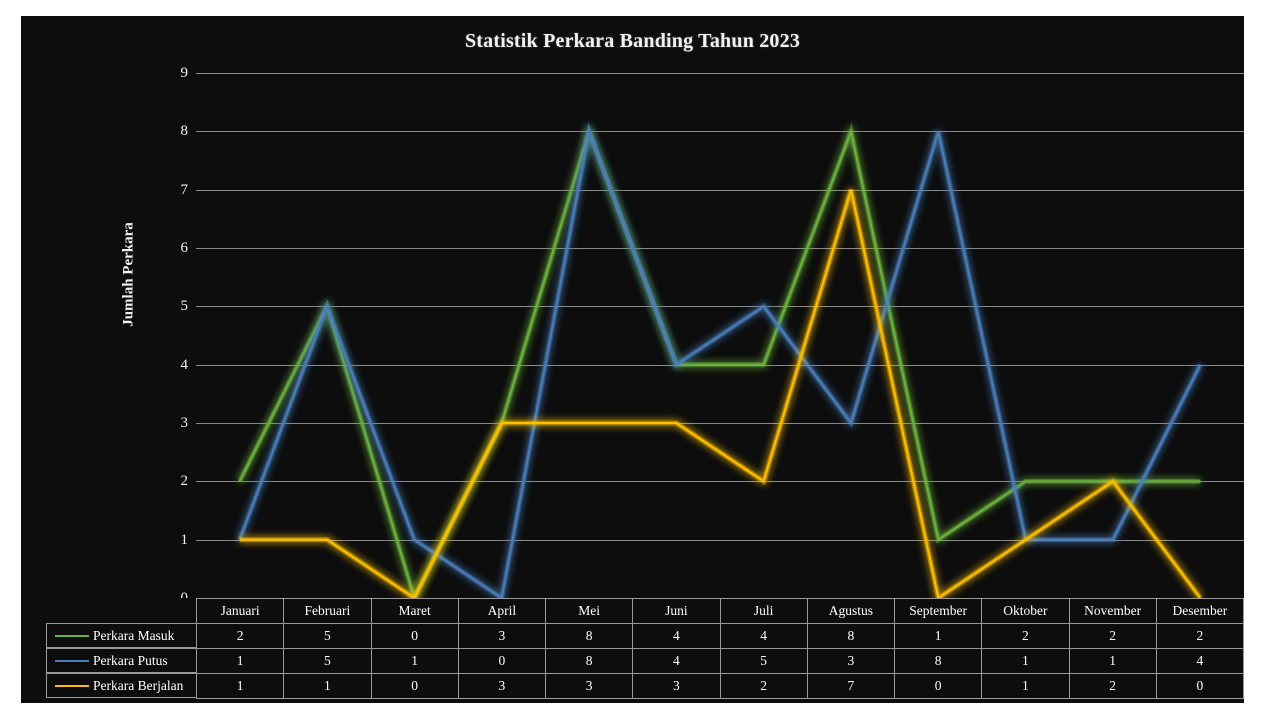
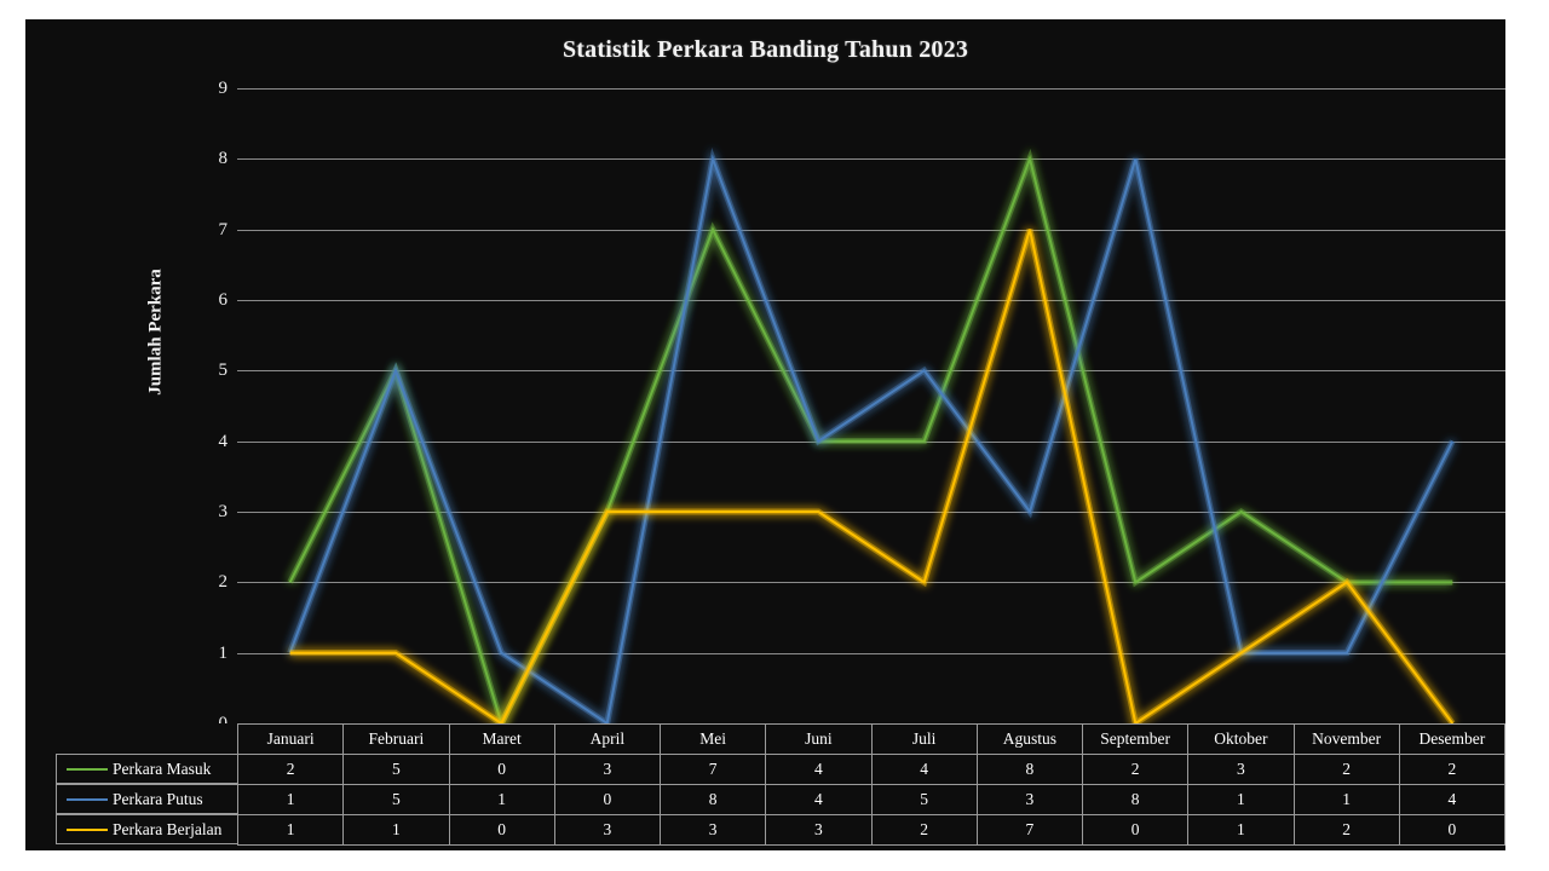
Perkara Masuk/Mei: 8 -> 7
Perkara Masuk/September: 1 -> 2
Perkara Masuk/Oktober: 2 -> 3
